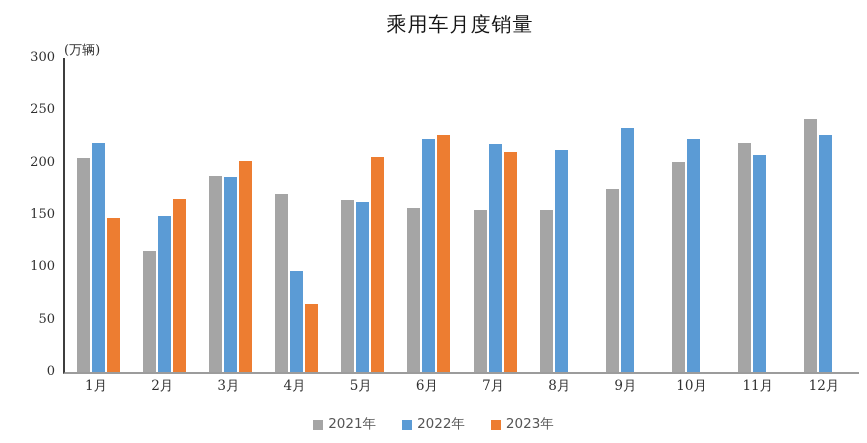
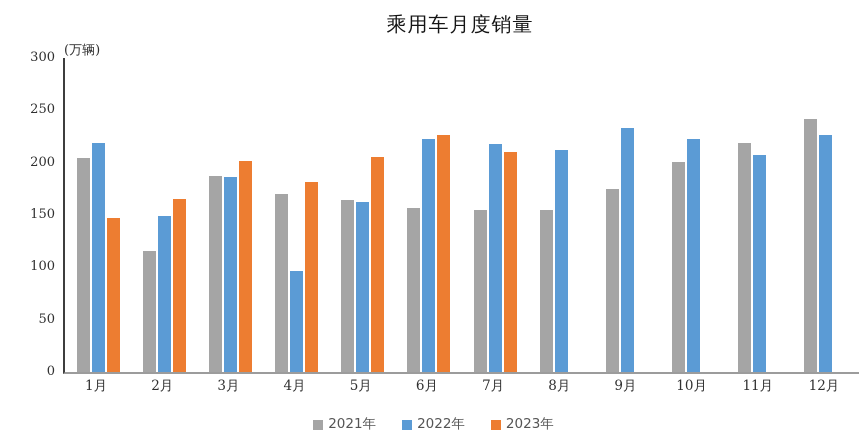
2023年/4月: 65 -> 181
